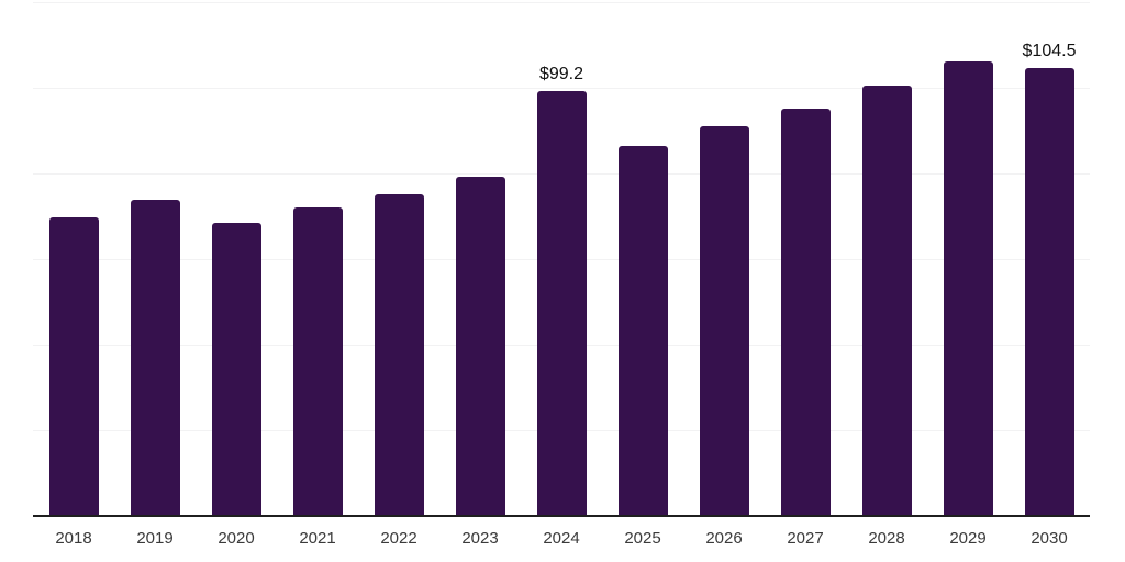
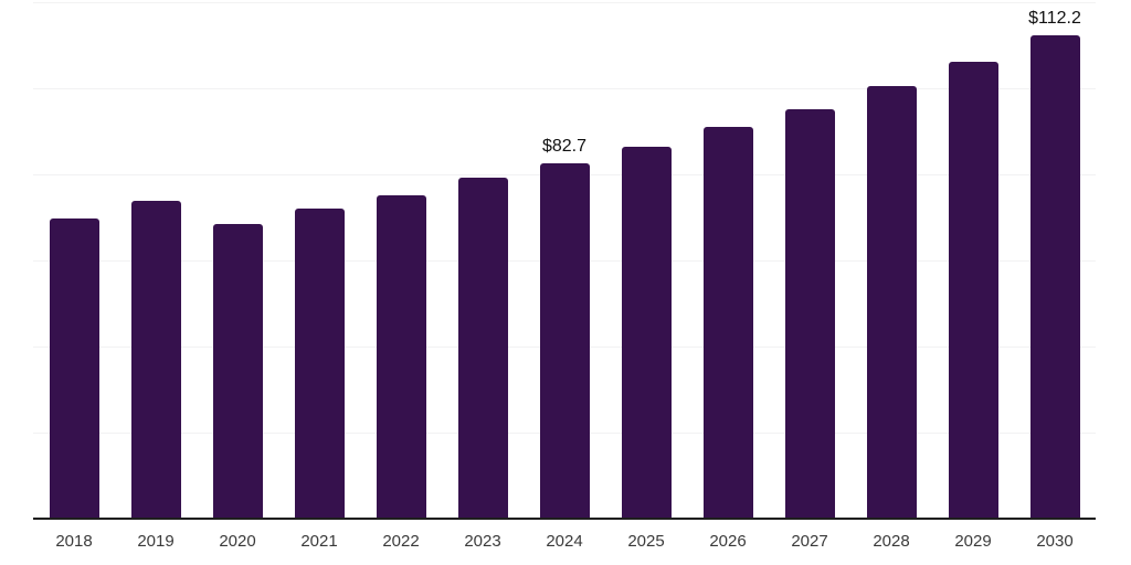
2024: $99.2 -> $82.7
2030: $104.5 -> $112.2
